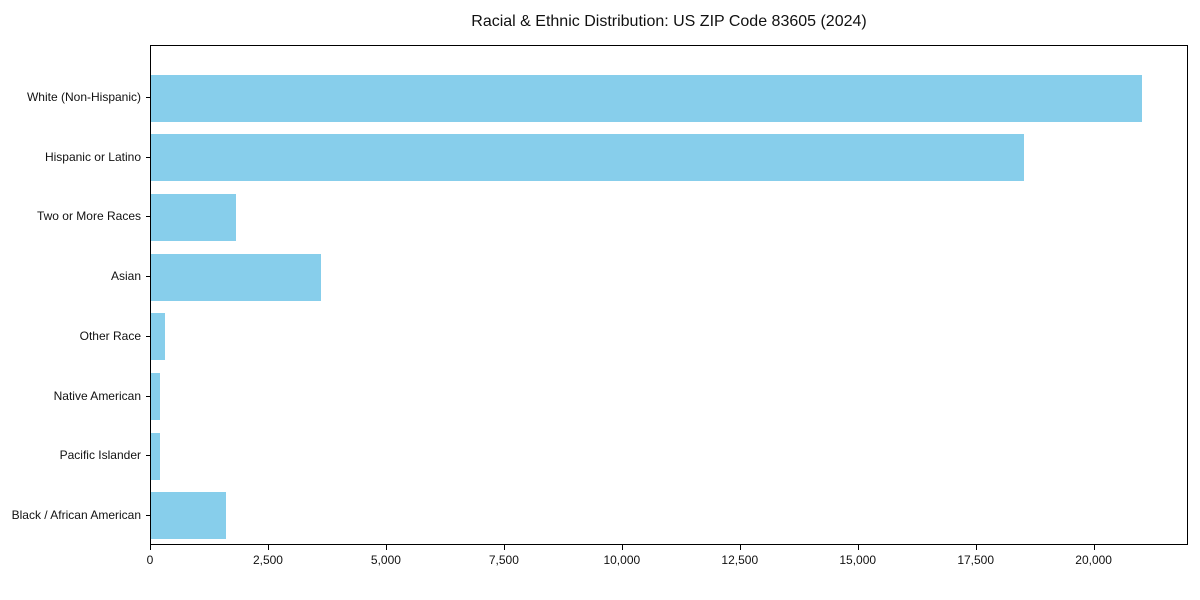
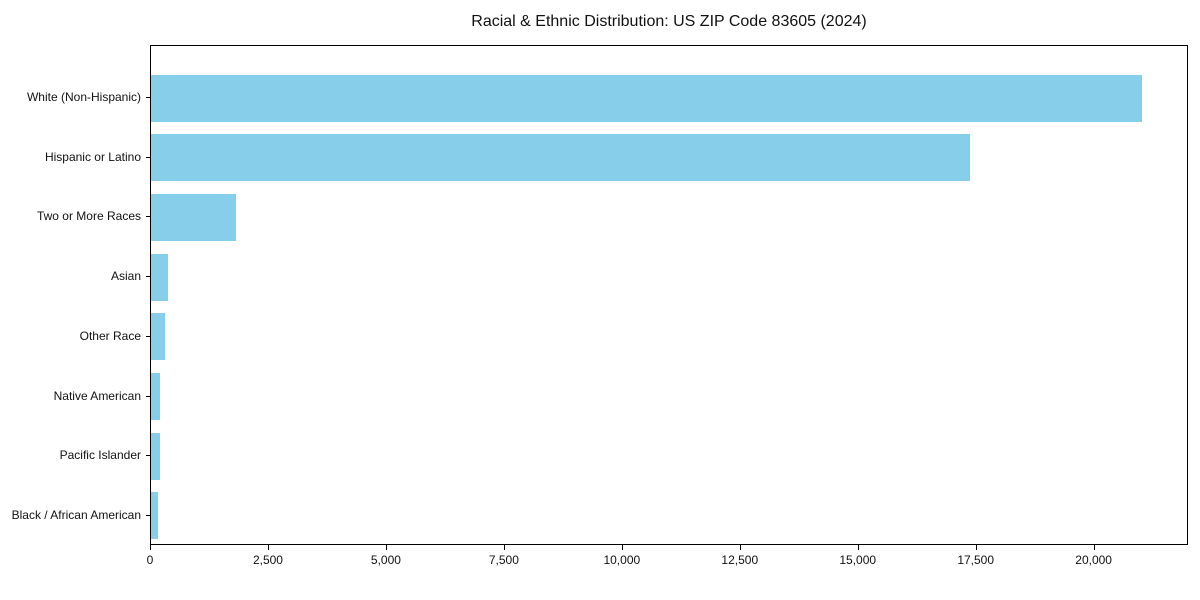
Hispanic or Latino: 18500 -> 17400
Asian: 3600 -> 400
Black / African American: 1600 -> 200
